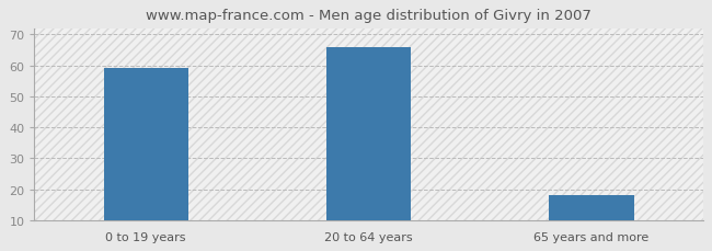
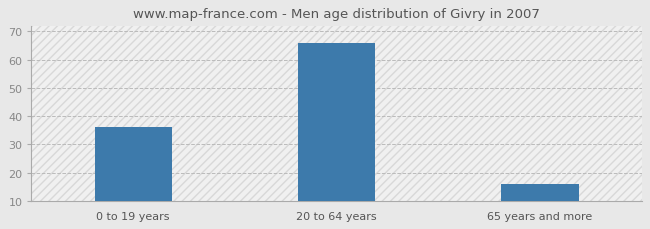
0 to 19 years: 59 -> 36
65 years and more: 18 -> 16
